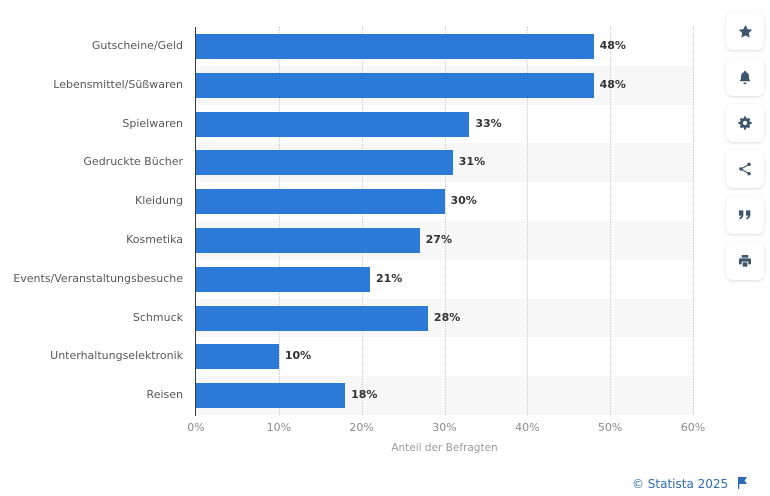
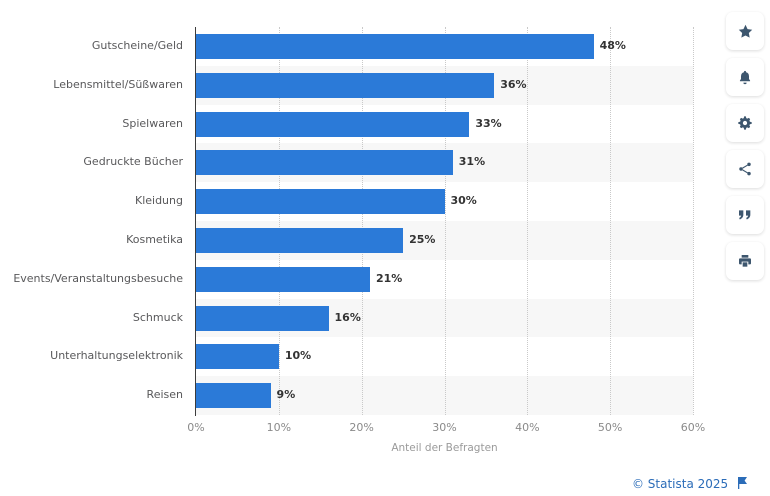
Lebensmittel/Süßwaren: 48% -> 36%
Kosmetika: 27% -> 25%
Schmuck: 28% -> 16%
Reisen: 18% -> 9%
